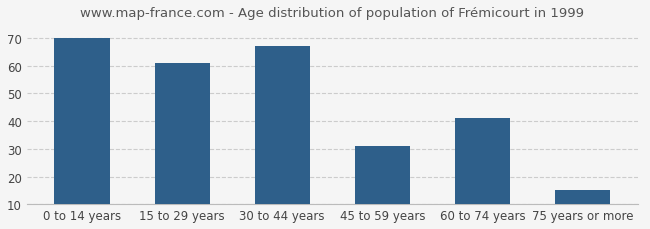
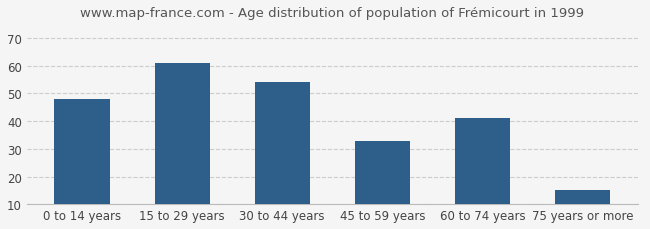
0 to 14 years: 70 -> 48
30 to 44 years: 67 -> 54
45 to 59 years: 31 -> 33
